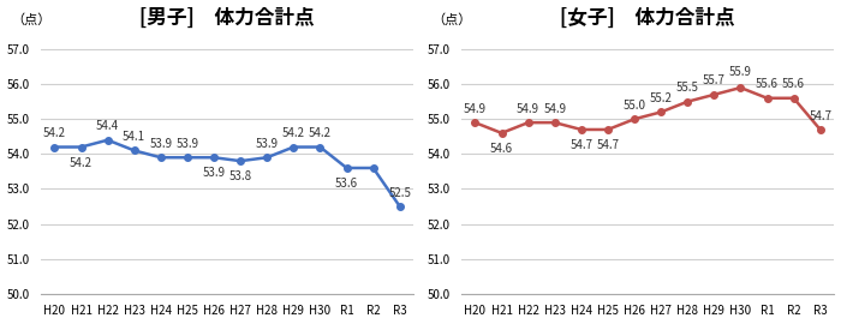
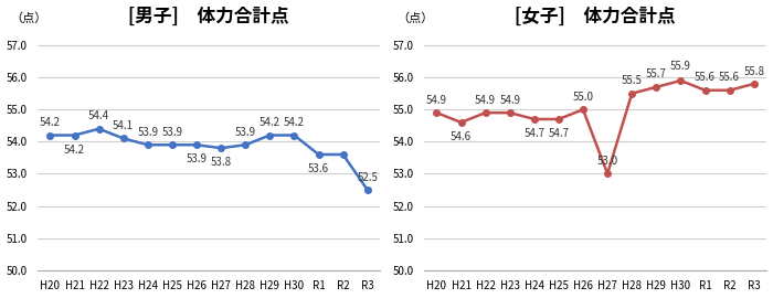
[女子] 体力合計点/H27: 55.2 -> 53.0
[女子] 体力合計点/R3: 54.7 -> 55.8
